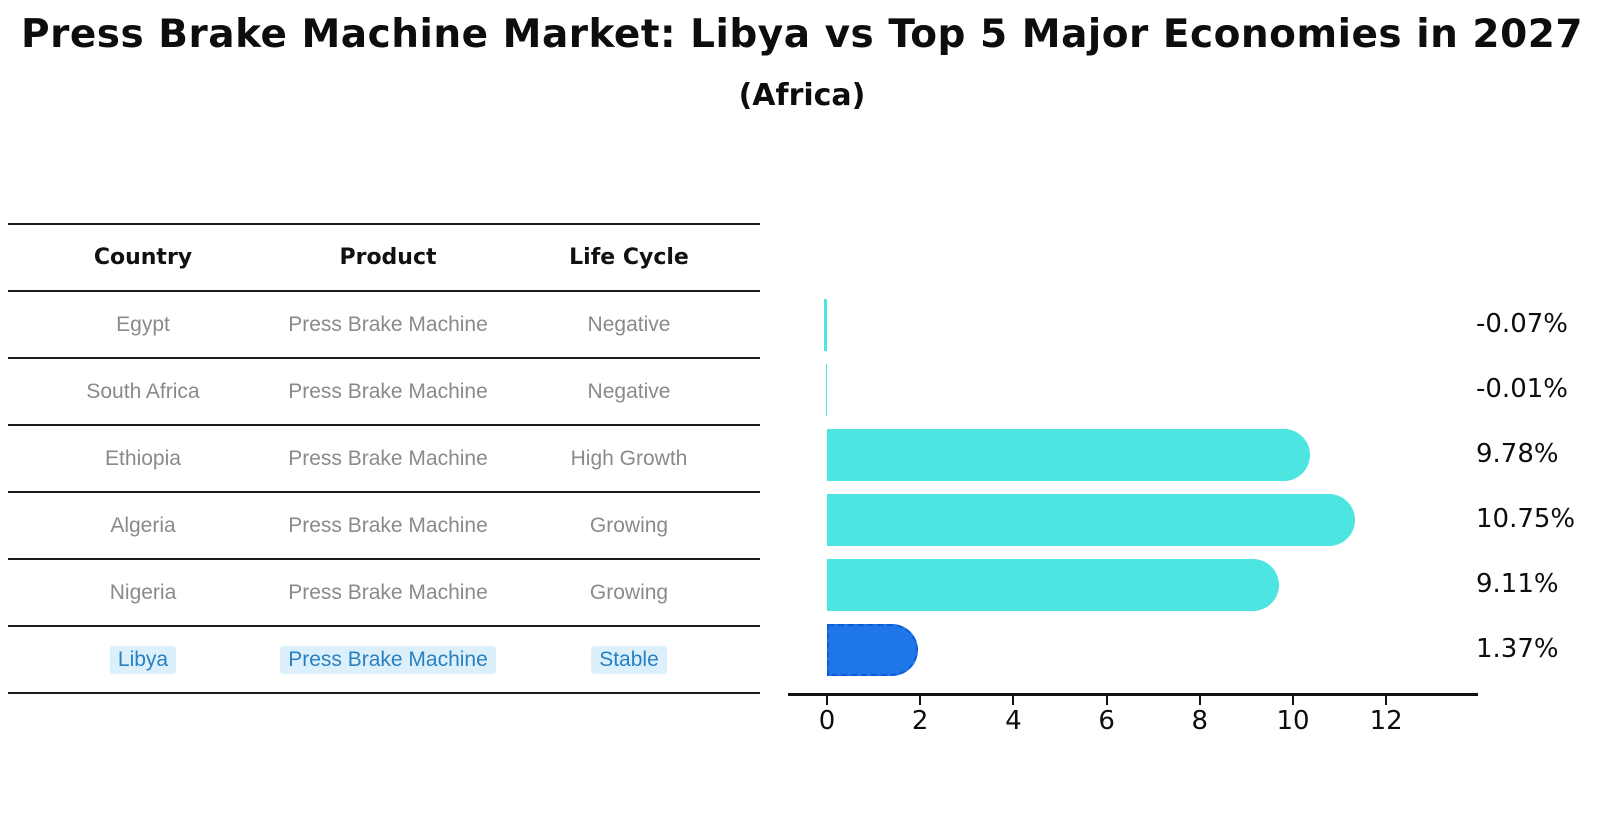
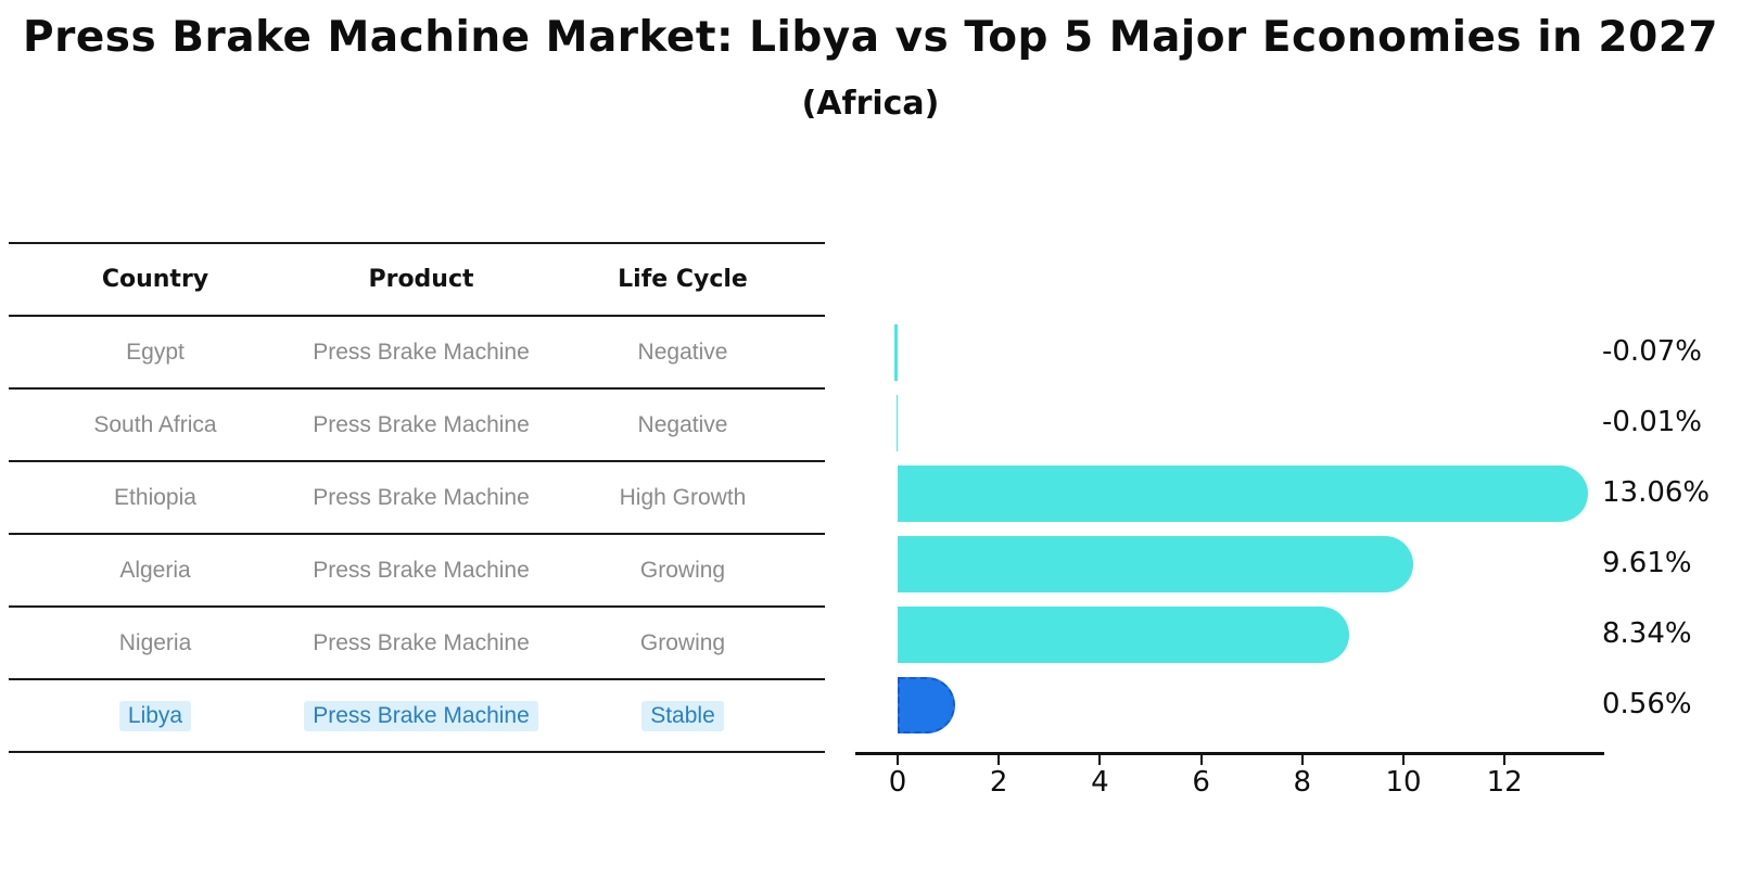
Ethiopia: 9.78% -> 13.06%
Algeria: 10.75% -> 9.61%
Nigeria: 9.11% -> 8.34%
Libya: 1.37% -> 0.56%
